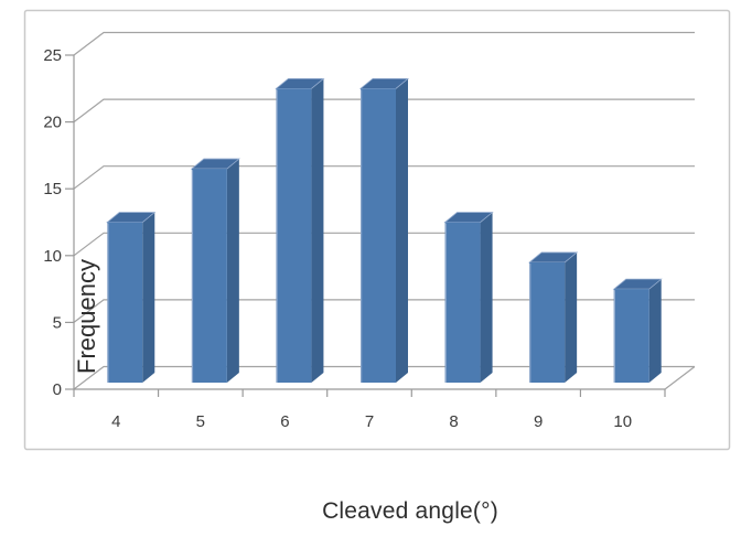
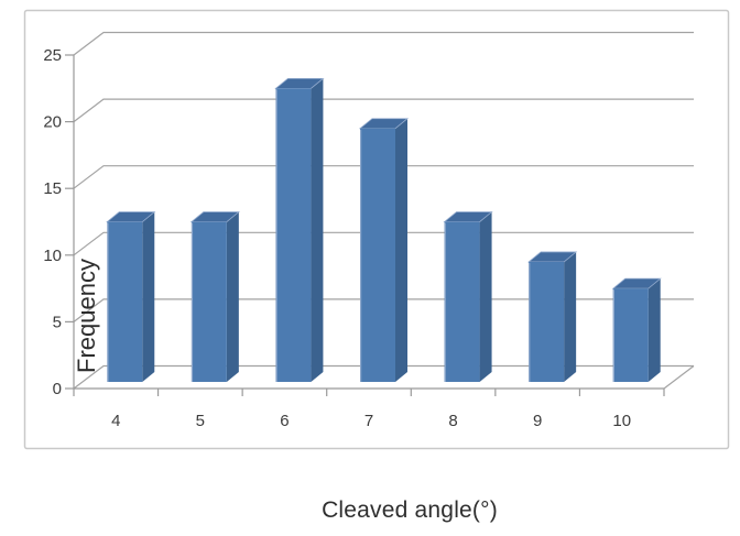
5: 16 -> 12
7: 22 -> 19
